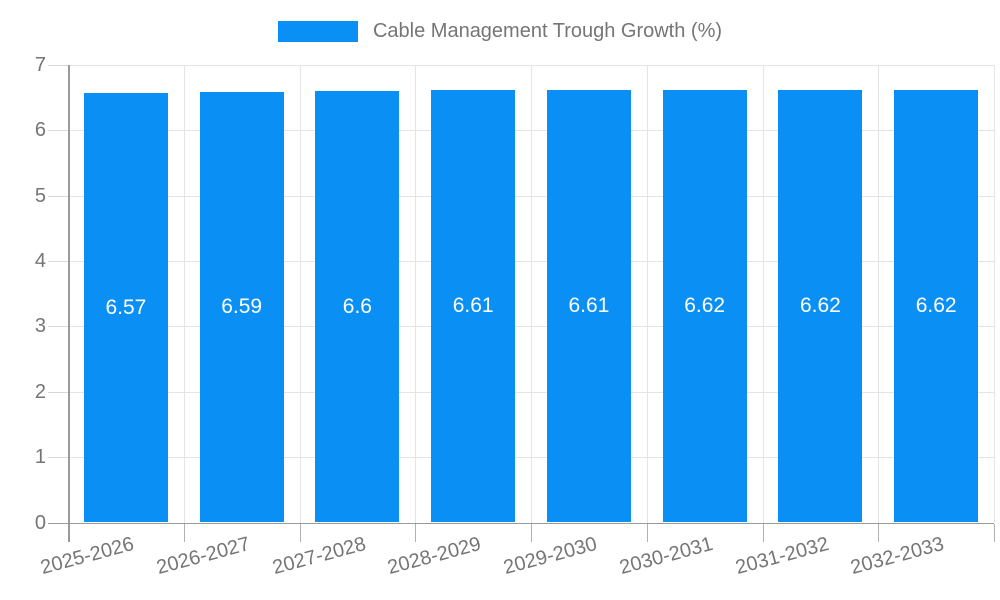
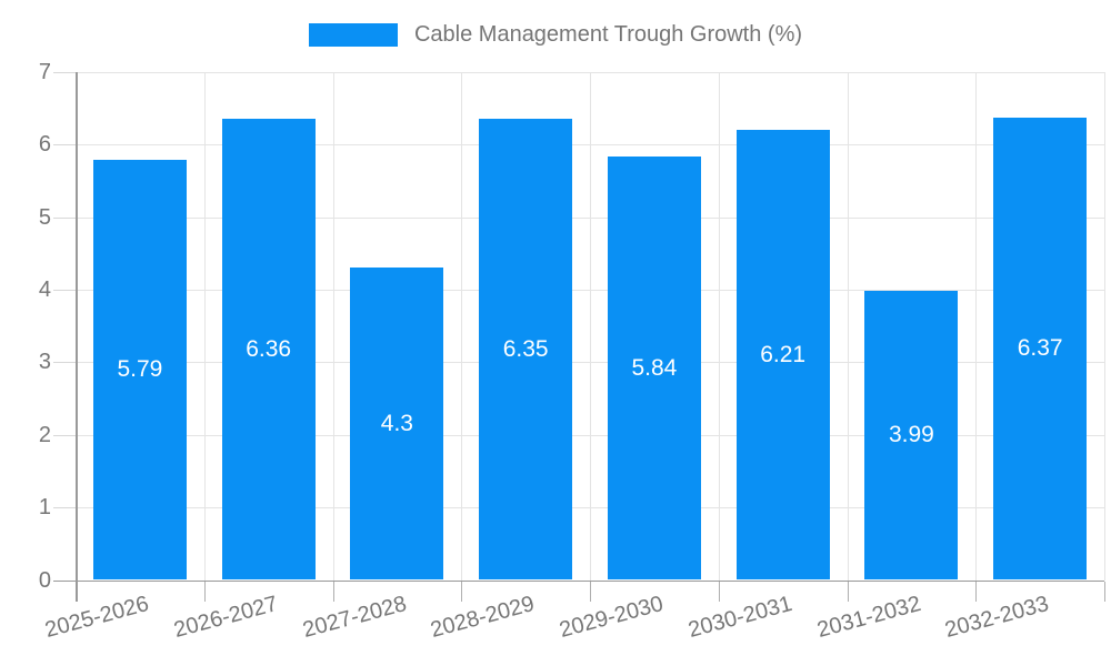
2025-2026: 6.57 -> 5.79
2026-2027: 6.59 -> 6.36
2027-2028: 6.6 -> 4.3
2028-2029: 6.61 -> 6.35
2029-2030: 6.61 -> 5.84
2030-2031: 6.62 -> 6.21
2031-2032: 6.62 -> 3.99
2032-2033: 6.62 -> 6.37
